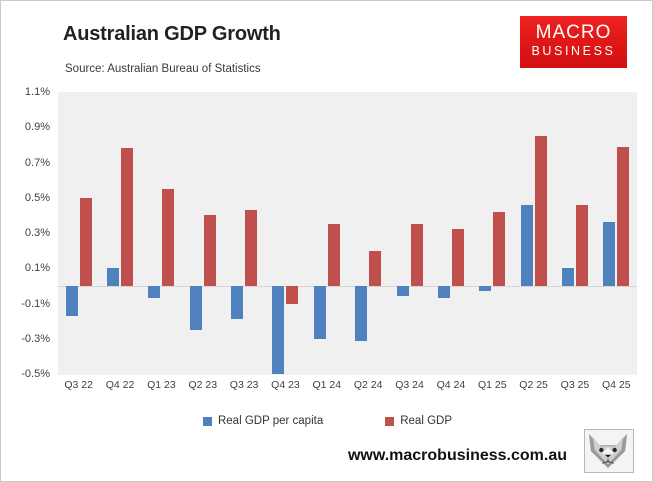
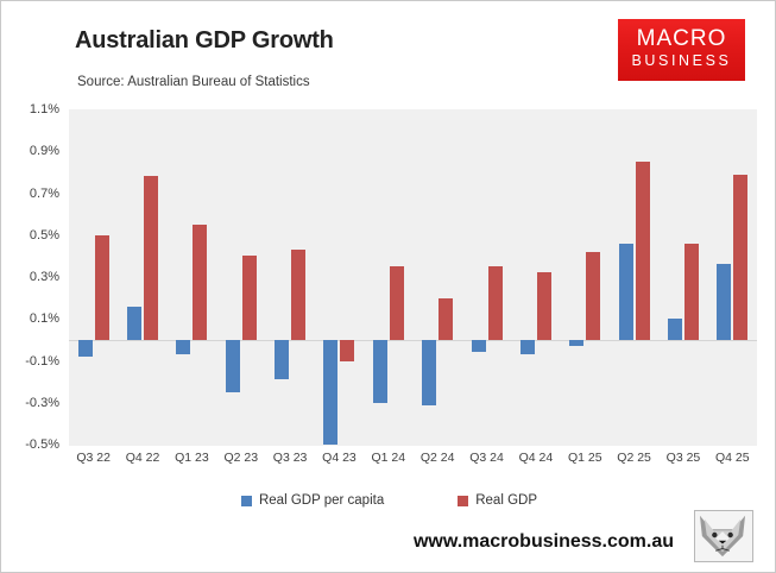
Real GDP per capita/Q3 22: -0.17% -> -0.08%
Real GDP per capita/Q4 22: 0.10% -> 0.16%
